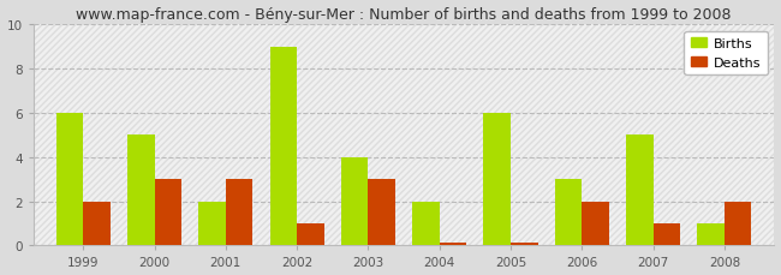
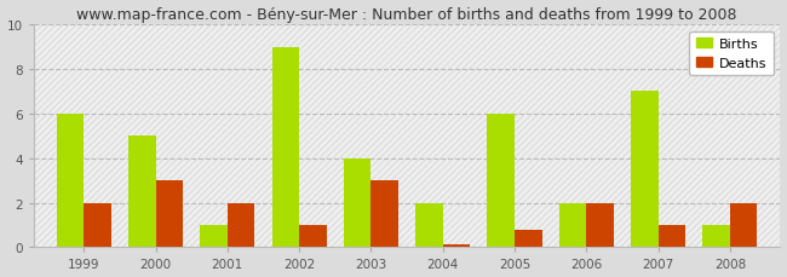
Births/2001: 2 -> 1
Deaths/2001: 3.0 -> 2.0
Deaths/2005: 0.1 -> 0.8
Births/2006: 3 -> 2
Births/2007: 5 -> 7
